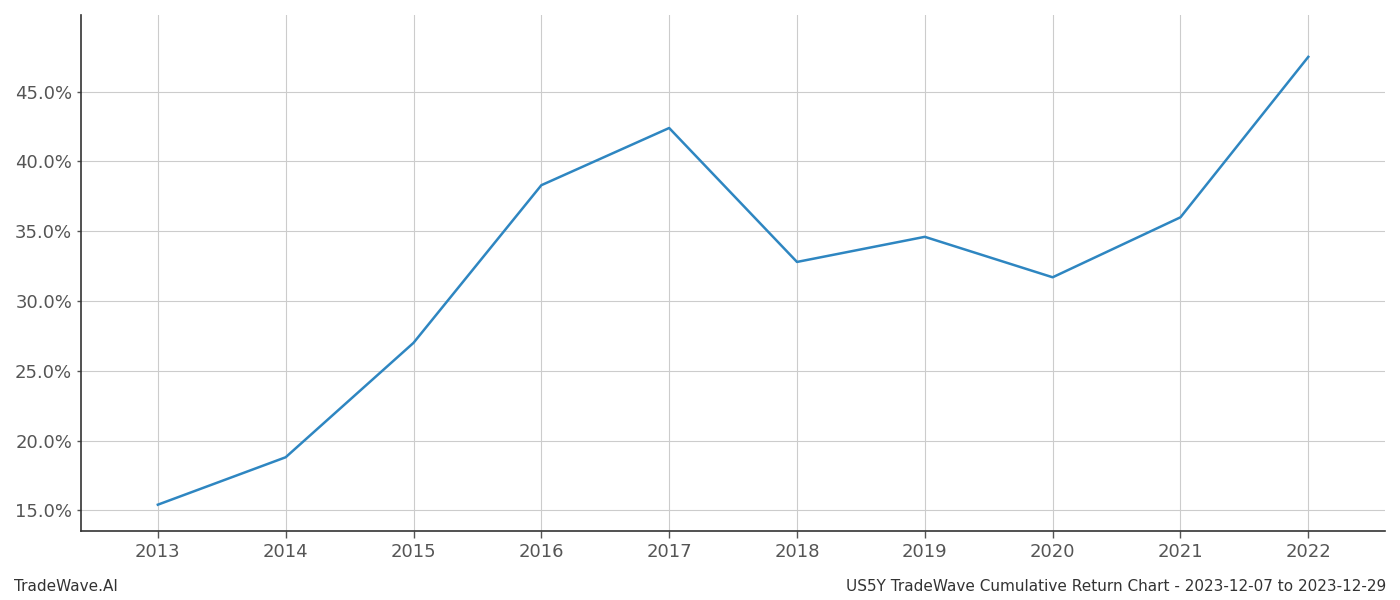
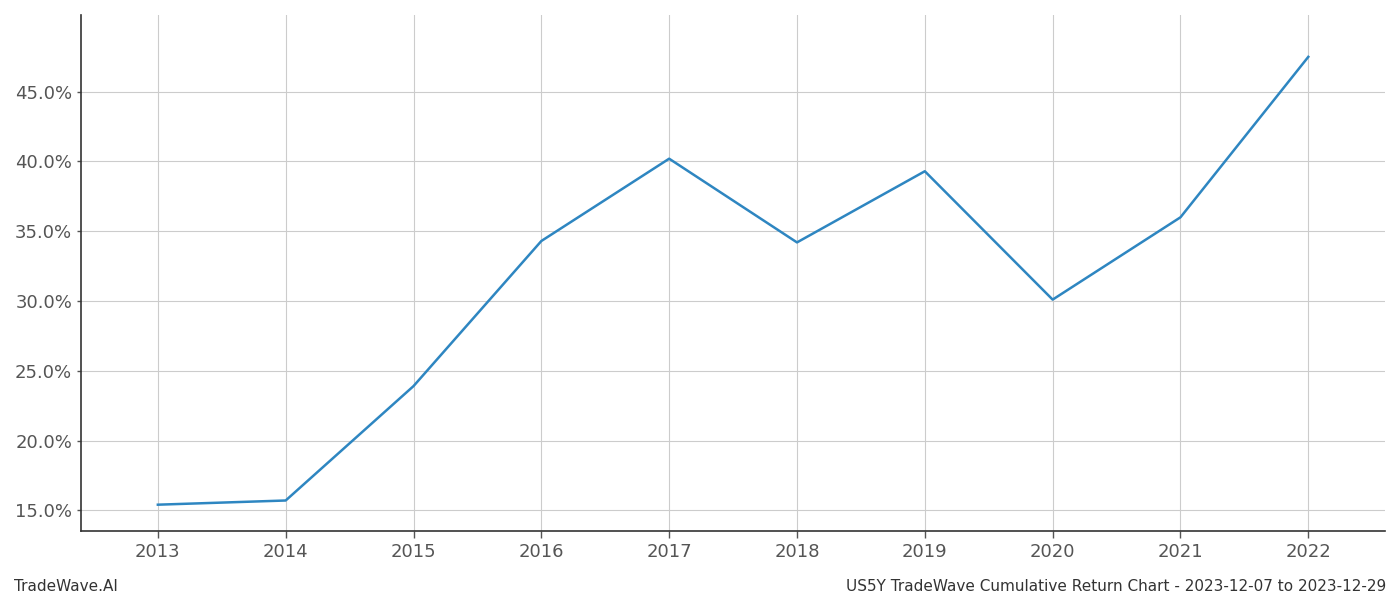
2014: 18.8% -> 15.7%
2015: 27.0% -> 23.9%
2016: 38.3% -> 34.3%
2017: 42.4% -> 40.2%
2018: 32.8% -> 34.2%
2019: 34.6% -> 39.3%
2020: 31.7% -> 30.1%
